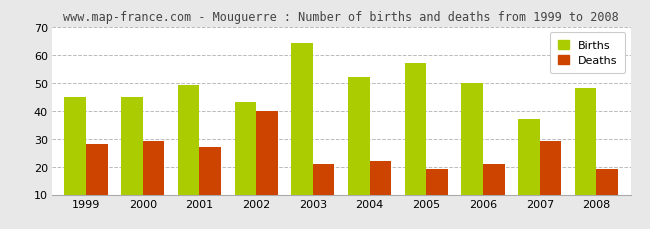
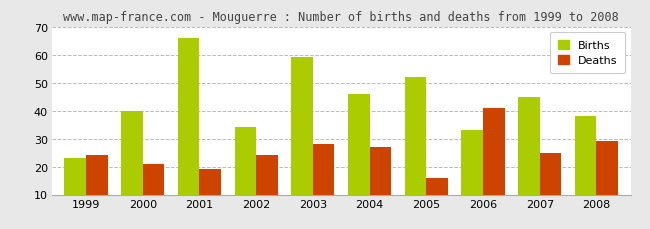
Births/1999: 45 -> 23
Deaths/1999: 28 -> 24
Births/2000: 45 -> 40
Deaths/2000: 29 -> 21
Births/2001: 49 -> 66
Deaths/2001: 27 -> 19
Births/2002: 43 -> 34
Deaths/2002: 40 -> 24
Births/2003: 64 -> 59
Deaths/2003: 21 -> 28
Births/2004: 52 -> 46
Deaths/2004: 22 -> 27
Births/2005: 57 -> 52
Deaths/2005: 19 -> 16
Births/2006: 50 -> 33
Deaths/2006: 21 -> 41
Births/2007: 37 -> 45
Deaths/2007: 29 -> 25
Births/2008: 48 -> 38
Deaths/2008: 19 -> 29
